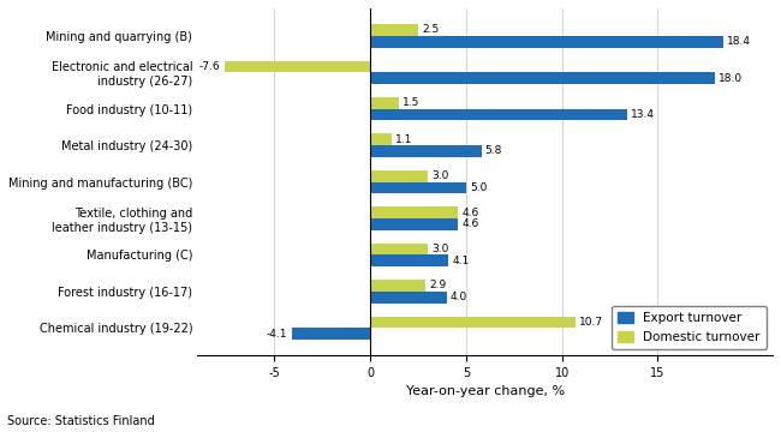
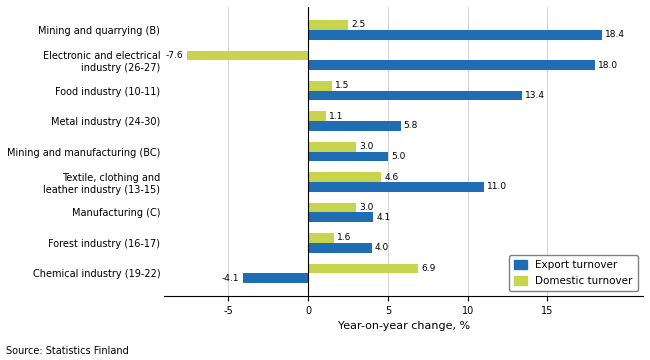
Export turnover/Textile, clothing and leather industry (13-15): 4.6 -> 11.0
Domestic turnover/Forest industry (16-17): 2.9 -> 1.6
Domestic turnover/Chemical industry (19-22): 10.7 -> 6.9
